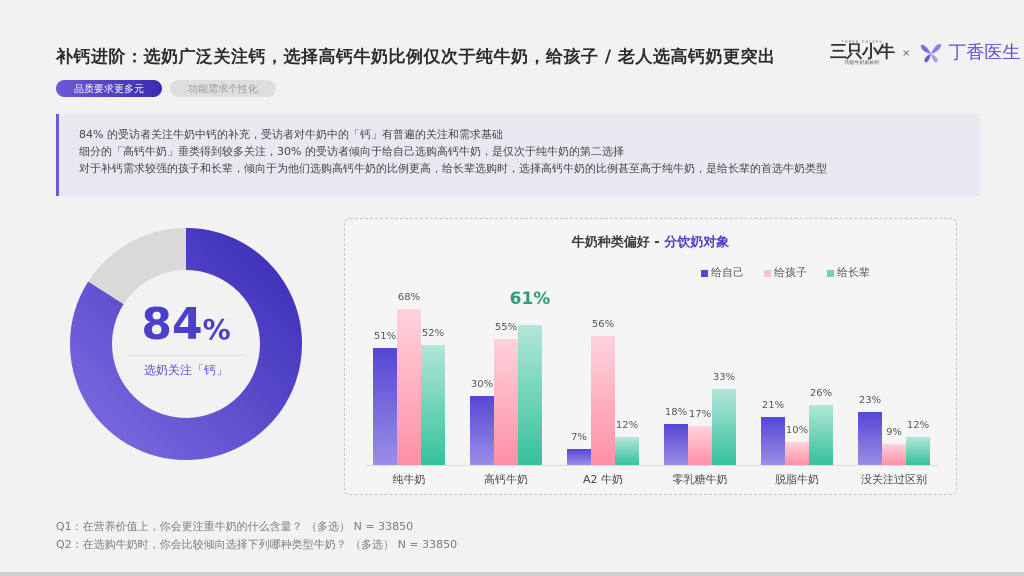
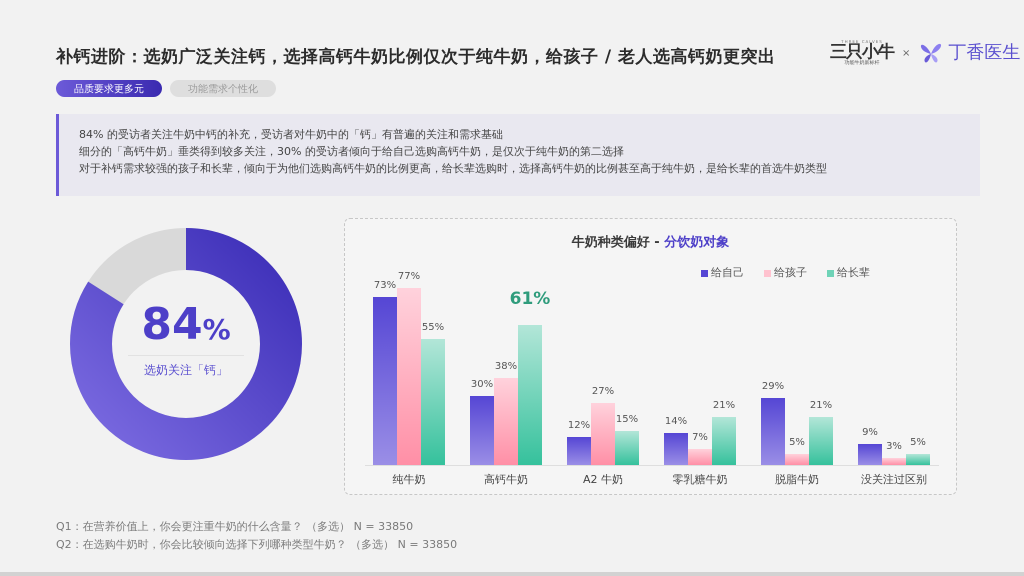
给自己/纯牛奶: 51% -> 73%
给孩子/纯牛奶: 68% -> 77%
给长辈/纯牛奶: 52% -> 55%
给孩子/高钙牛奶: 55% -> 38%
给自己/A2 牛奶: 7% -> 12%
给孩子/A2 牛奶: 56% -> 27%
给长辈/A2 牛奶: 12% -> 15%
给自己/零乳糖牛奶: 18% -> 14%
给孩子/零乳糖牛奶: 17% -> 7%
给长辈/零乳糖牛奶: 33% -> 21%
给自己/脱脂牛奶: 21% -> 29%
给孩子/脱脂牛奶: 10% -> 5%
给长辈/脱脂牛奶: 26% -> 21%
给自己/没关注过区别: 23% -> 9%
给孩子/没关注过区别: 9% -> 3%
给长辈/没关注过区别: 12% -> 5%
